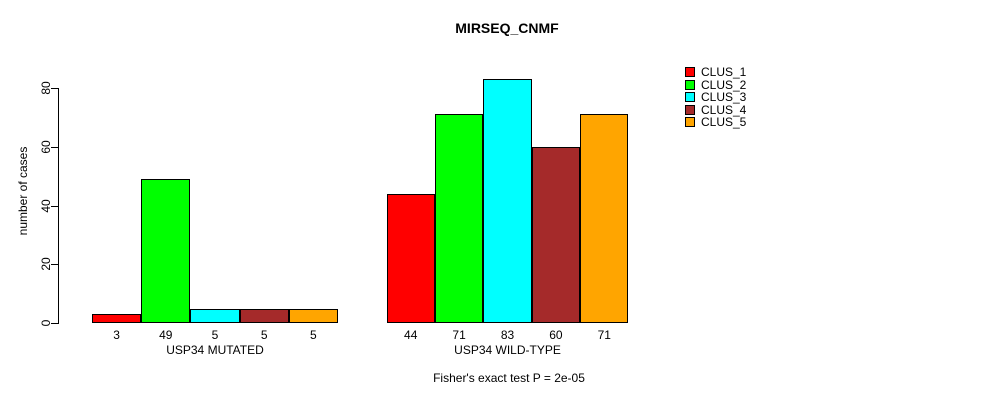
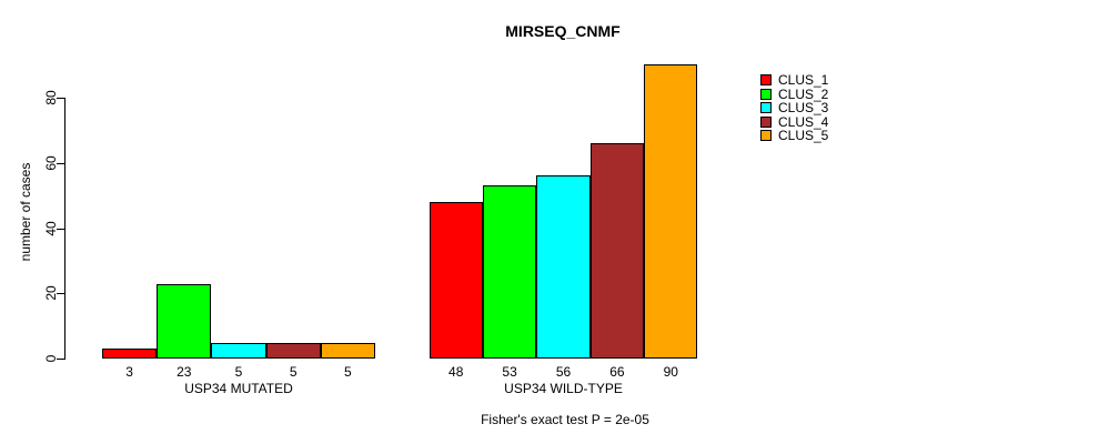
CLUS_2/USP34 MUTATED: 49 -> 23
CLUS_1/USP34 WILD-TYPE: 44 -> 48
CLUS_2/USP34 WILD-TYPE: 71 -> 53
CLUS_3/USP34 WILD-TYPE: 83 -> 56
CLUS_4/USP34 WILD-TYPE: 60 -> 66
CLUS_5/USP34 WILD-TYPE: 71 -> 90
